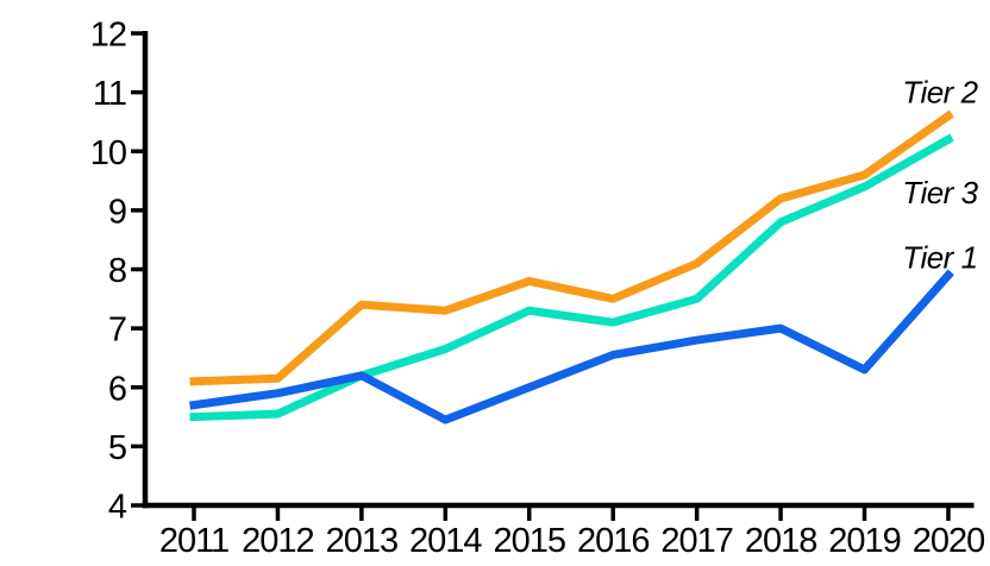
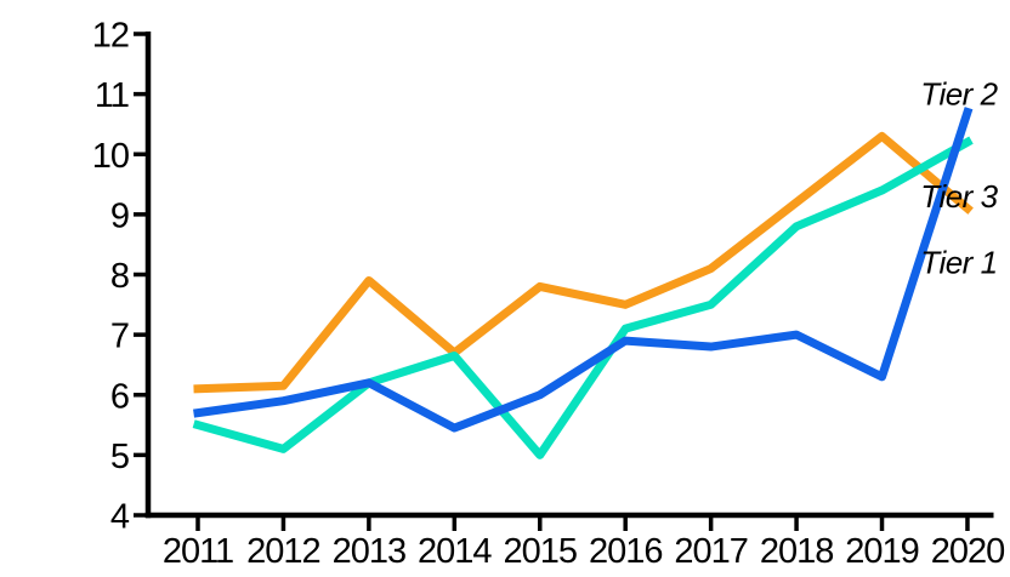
Tier 3/2012: 5.5 -> 5.1
Tier 2/2013: 7.4 -> 7.9
Tier 2/2014: 7.3 -> 6.7
Tier 3/2015: 7.3 -> 5.0
Tier 1/2016: 6.5 -> 6.9
Tier 2/2019: 9.6 -> 10.3
Tier 2/2020: 10.6 -> 9.1
Tier 1/2020: 7.9 -> 10.7
